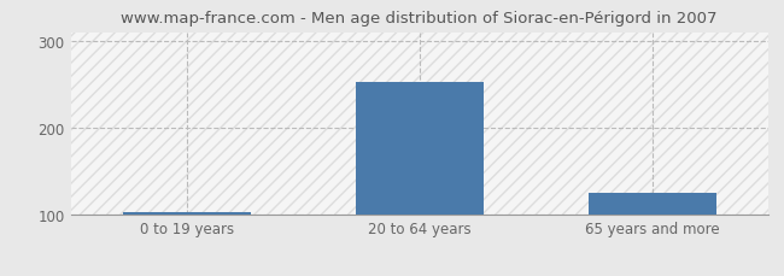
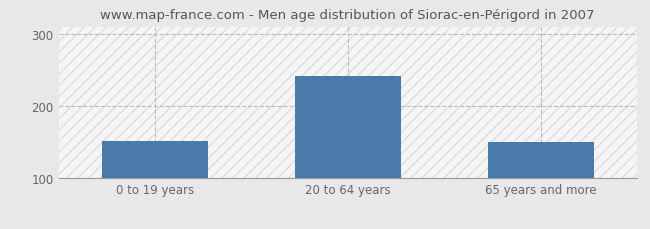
0 to 19 years: 103 -> 152
20 to 64 years: 253 -> 242
65 years and more: 125 -> 150
